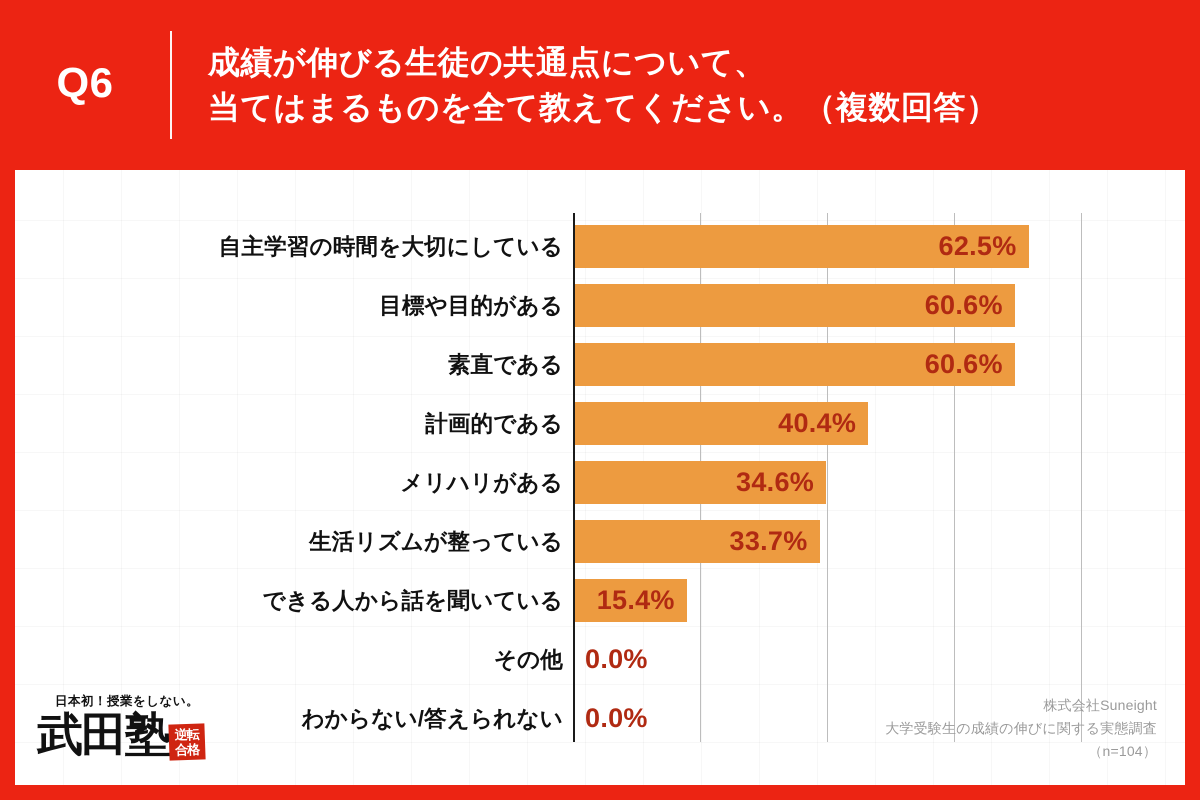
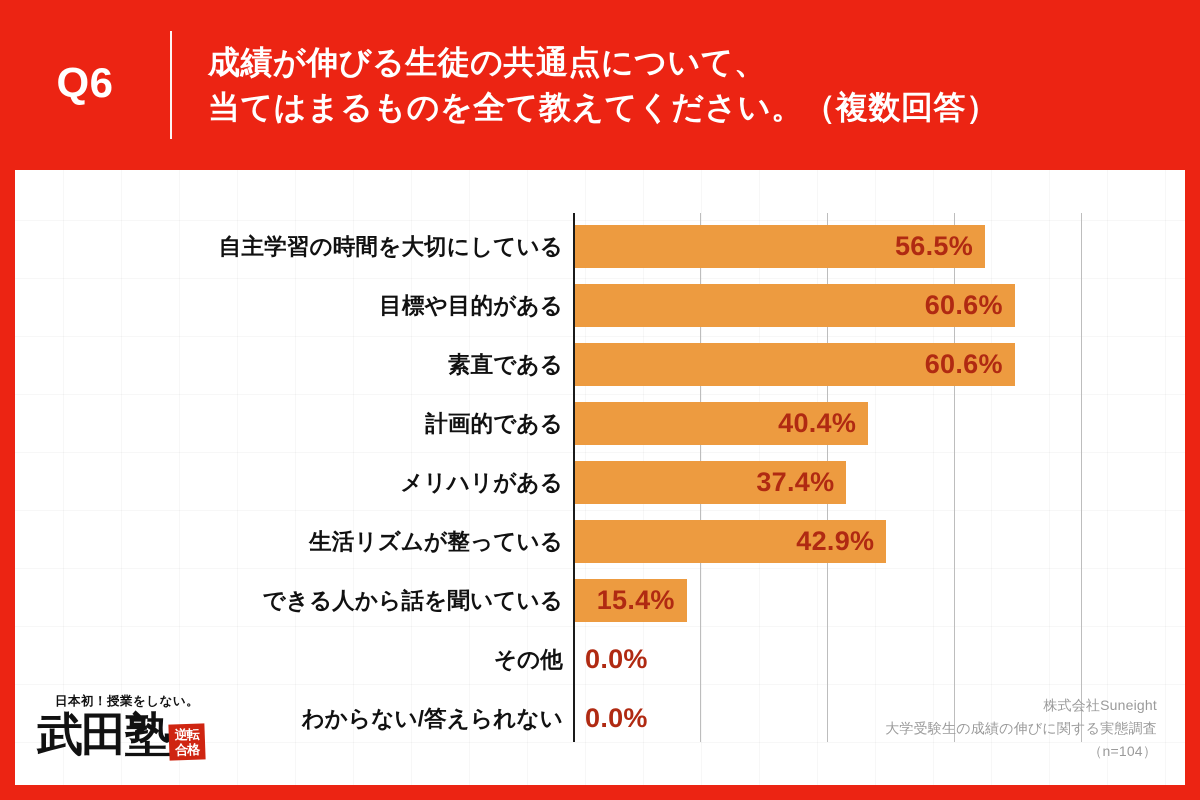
自主学習の時間を大切にしている: 62.5% -> 56.5%
メリハリがある: 34.6% -> 37.4%
生活リズムが整っている: 33.7% -> 42.9%
